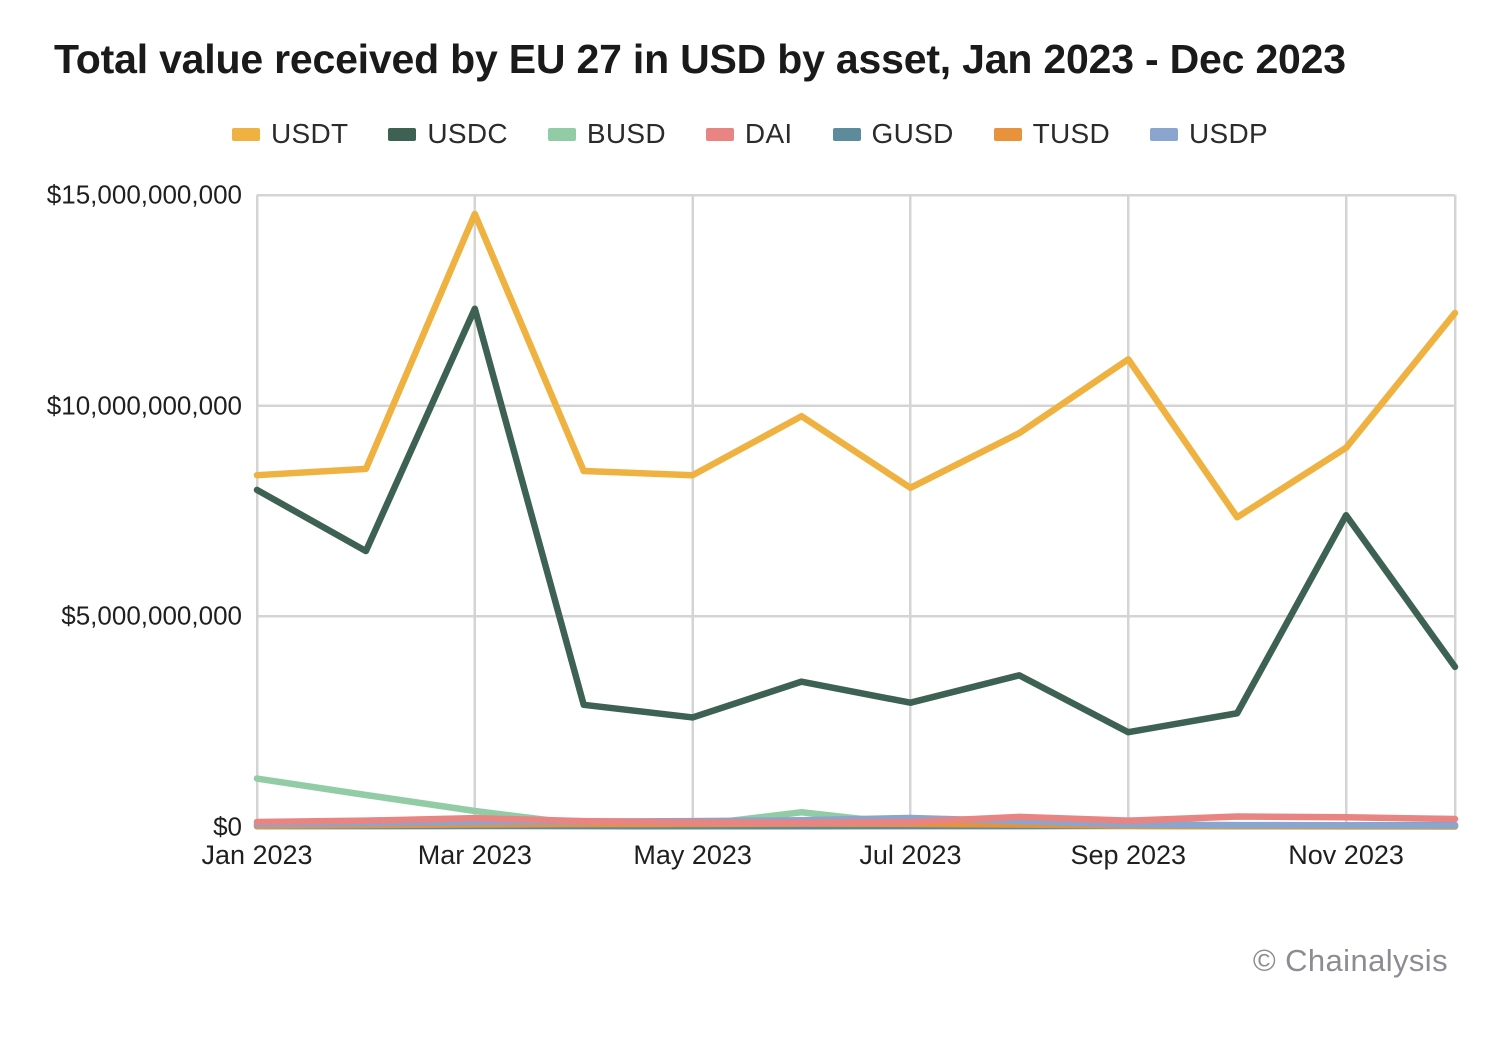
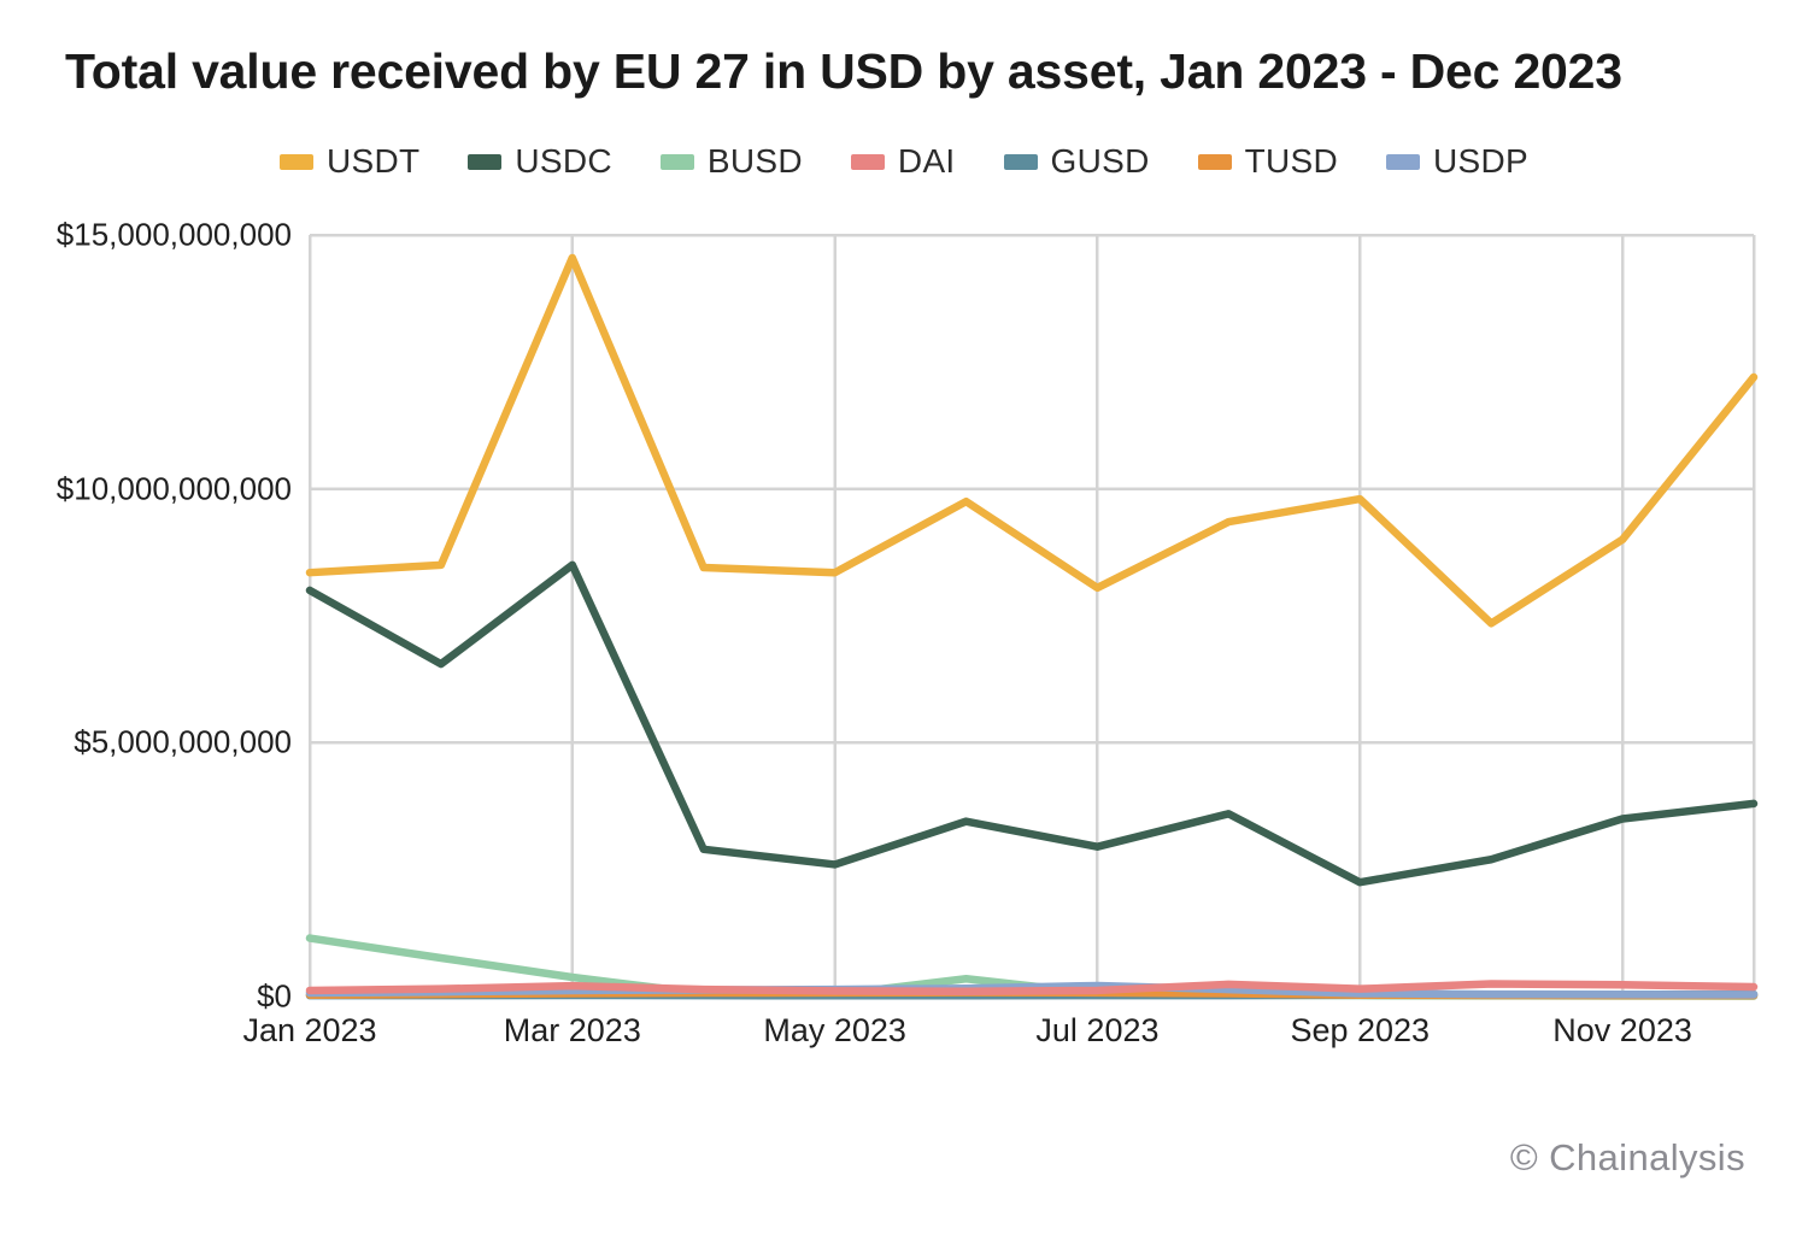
USDC/Mar 2023: $12300000000 -> $8500000000
USDT/Sep 2023: $11100000000 -> $9800000000
USDC/Nov 2023: $7400000000 -> $3500000000
